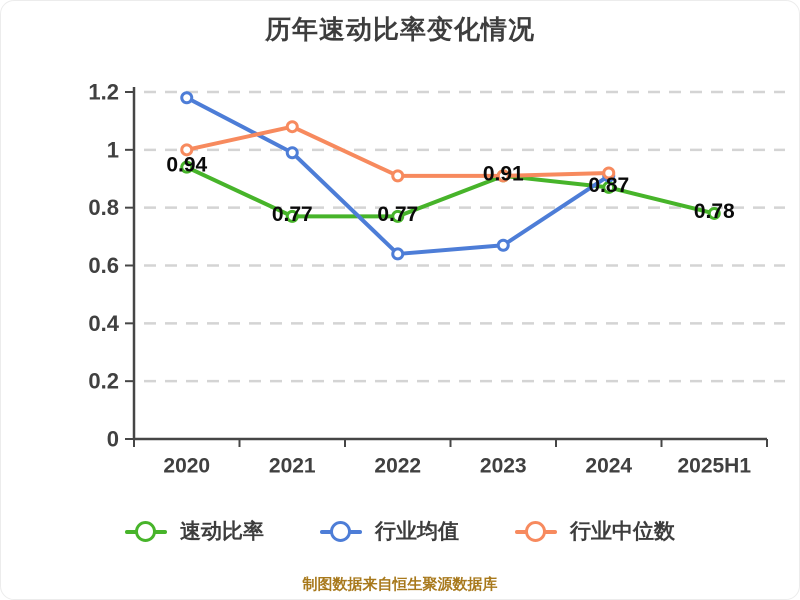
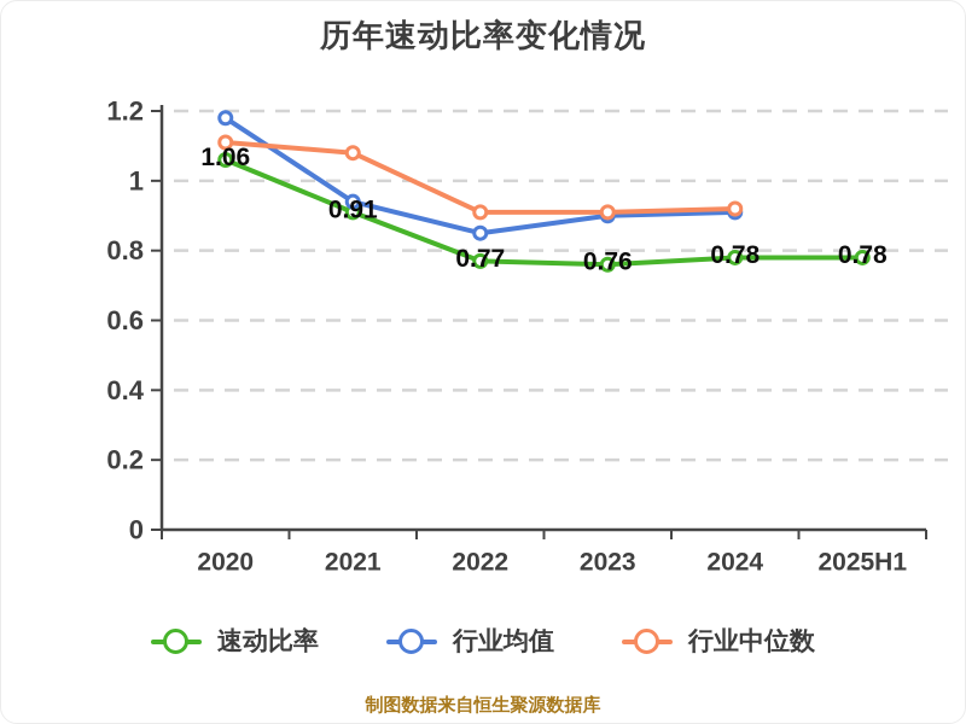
速动比率/2020: 0.94 -> 1.06
行业中位数/2020: 1.00 -> 1.11
速动比率/2021: 0.77 -> 0.91
行业均值/2021: 0.99 -> 0.94
行业均值/2022: 0.64 -> 0.85
速动比率/2023: 0.91 -> 0.76
行业均值/2023: 0.67 -> 0.90
速动比率/2024: 0.87 -> 0.78
